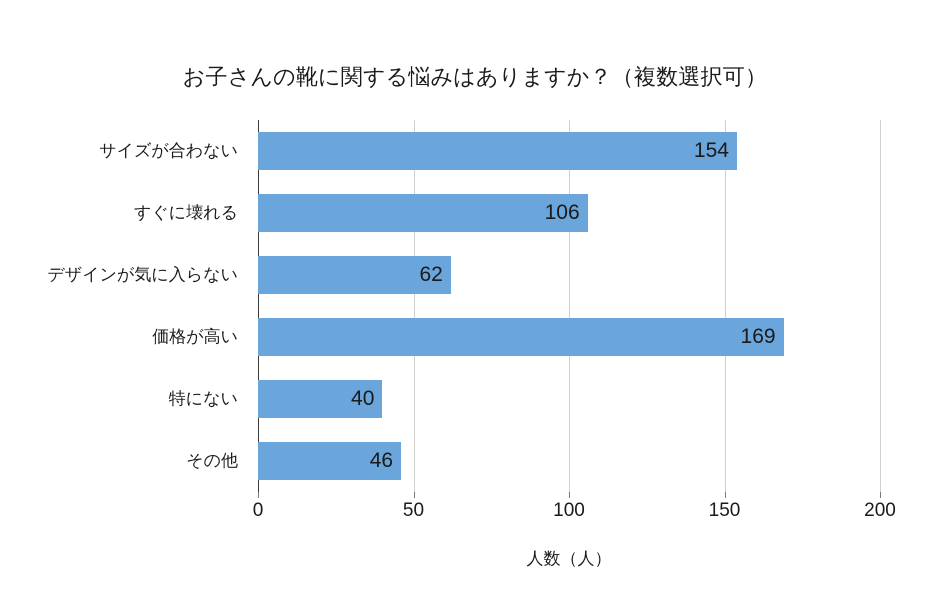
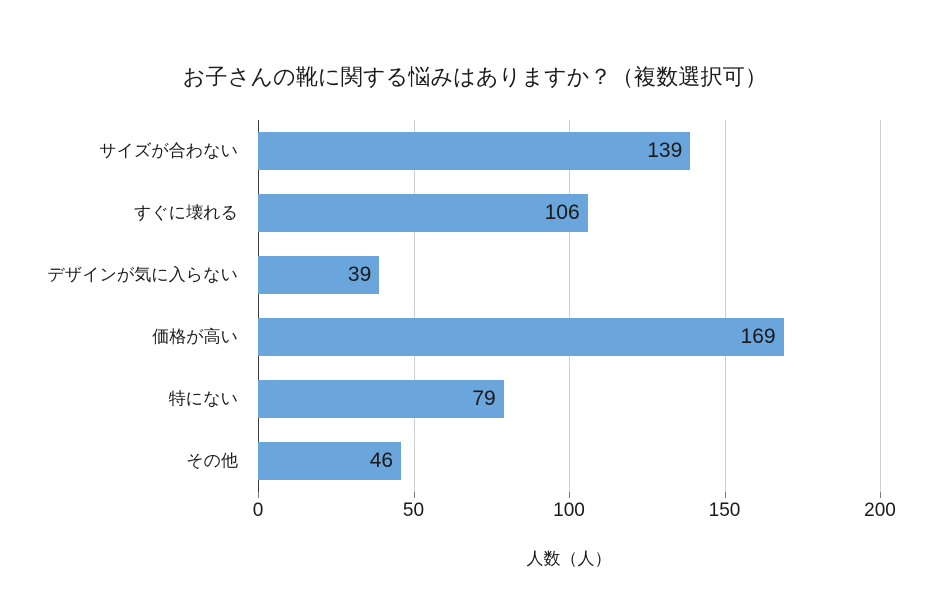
サイズが合わない: 154 -> 139
デザインが気に入らない: 62 -> 39
特にない: 40 -> 79
